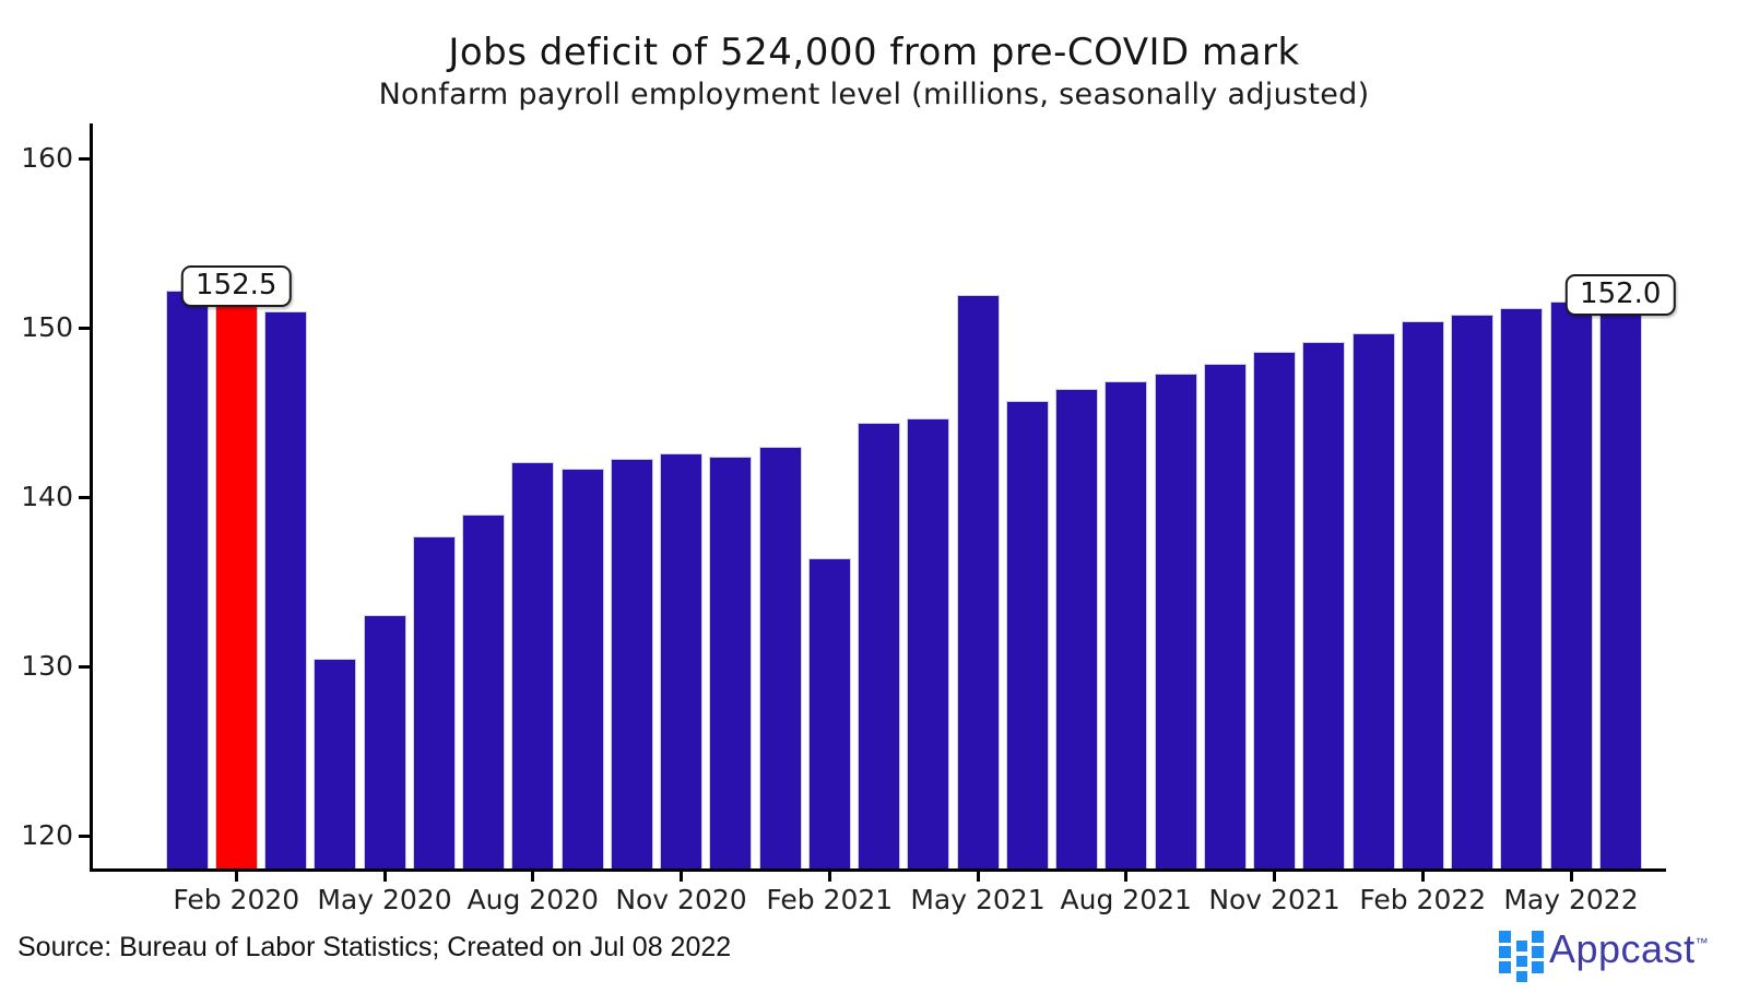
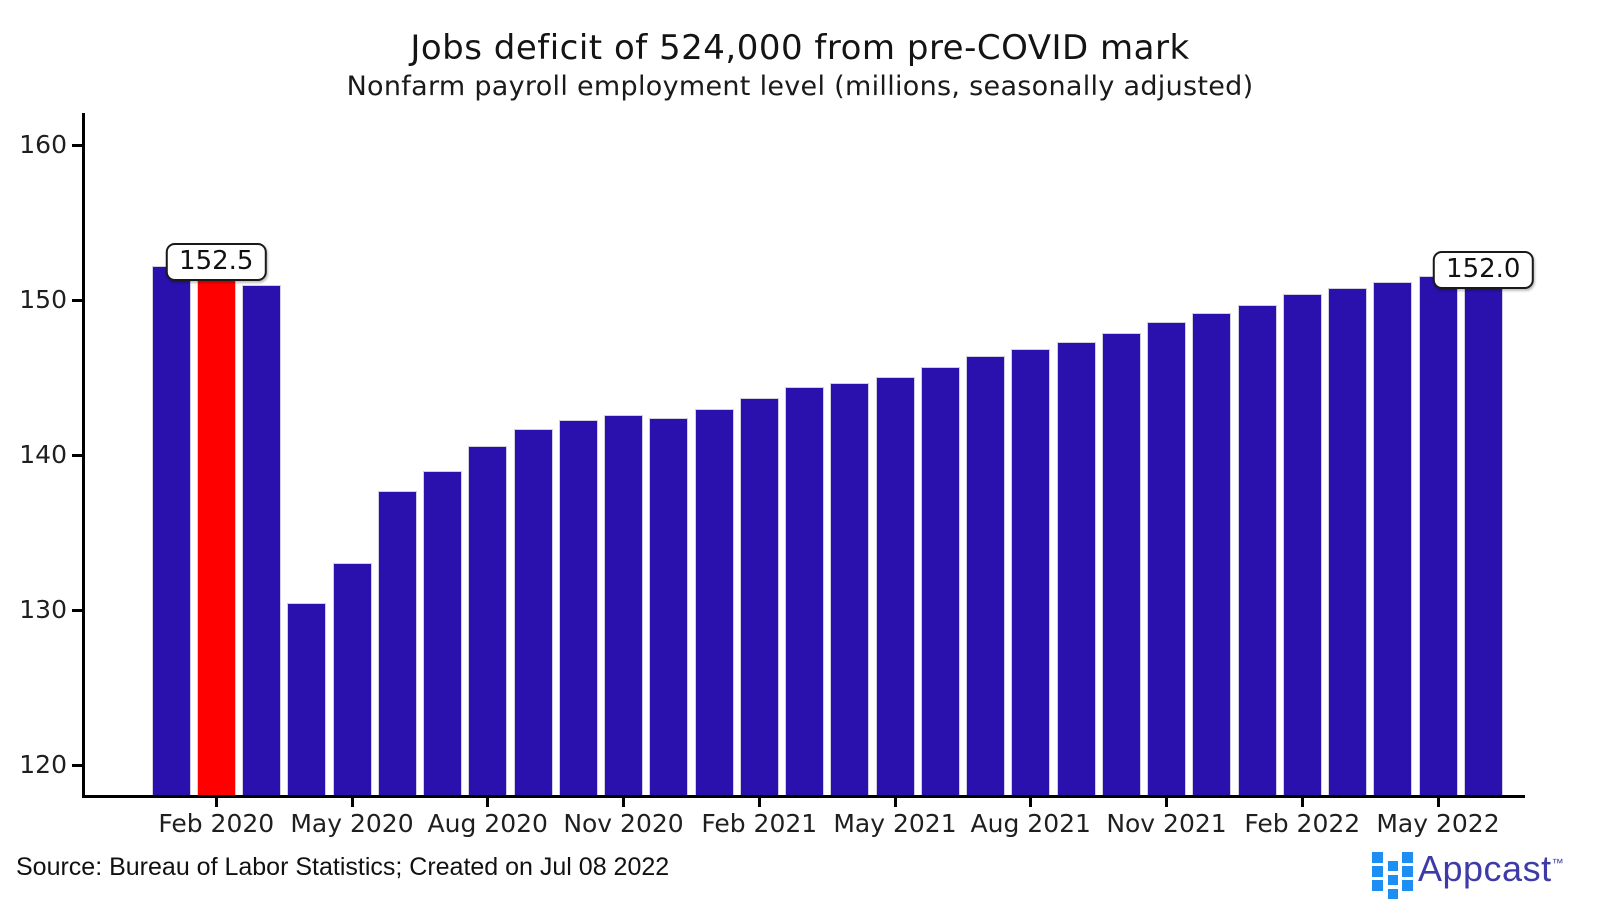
Aug 2020: 142.1 -> 140.6
Feb 2021: 136.4 -> 143.7
May 2021: 152.0 -> 145.1
